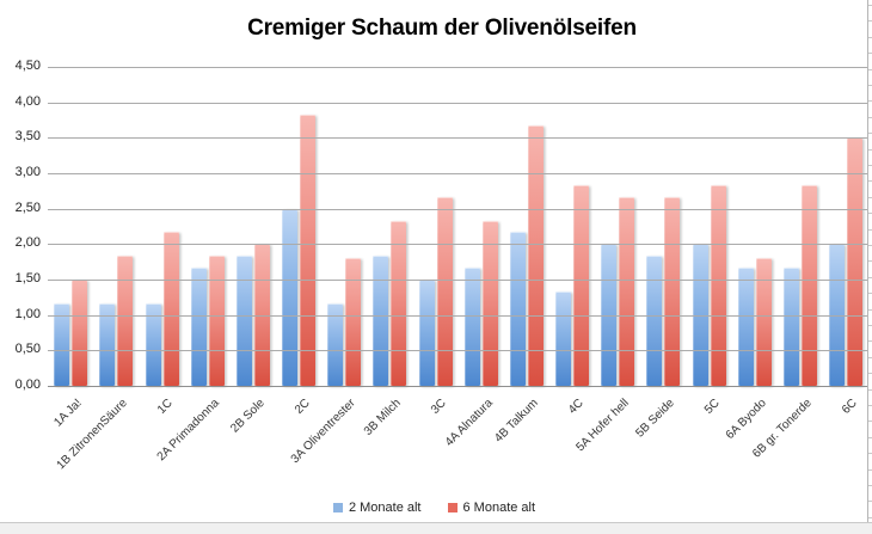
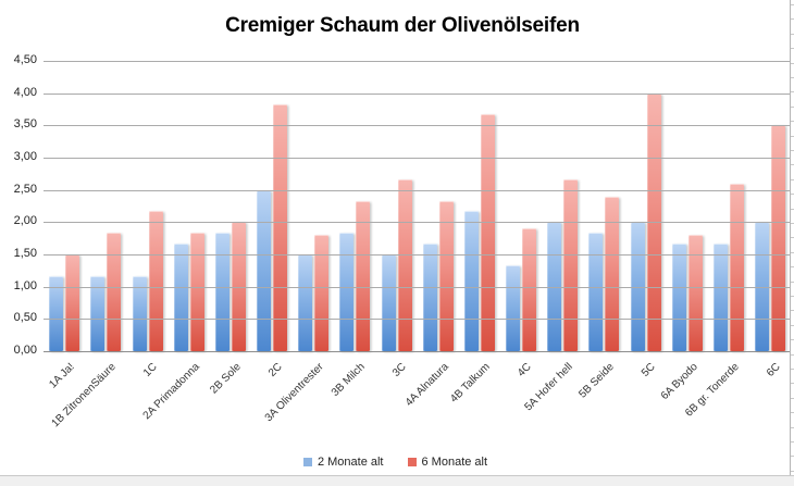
2 Monate alt/3A Oliventrester: 1,2 -> 1,5
6 Monate alt/4C: 2,8 -> 1,9
6 Monate alt/5B Seide: 2,7 -> 2,4
6 Monate alt/5C: 2,8 -> 4,0
6 Monate alt/6B gr. Tonerde: 2,8 -> 2,6
